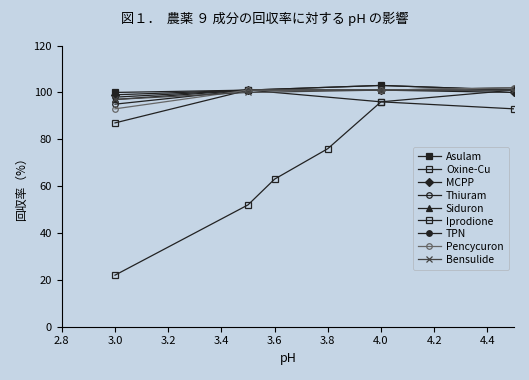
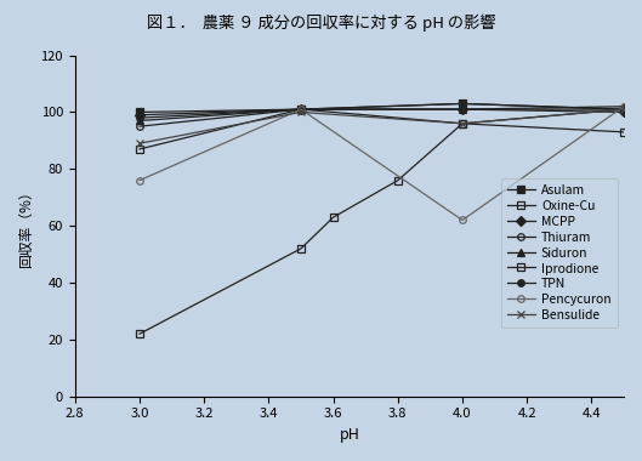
Pencycuron/3.0: 93 -> 76
Bensulide/3.0: 97 -> 89
Pencycuron/4.0: 101 -> 62
Bensulide/4.0: 101 -> 96
